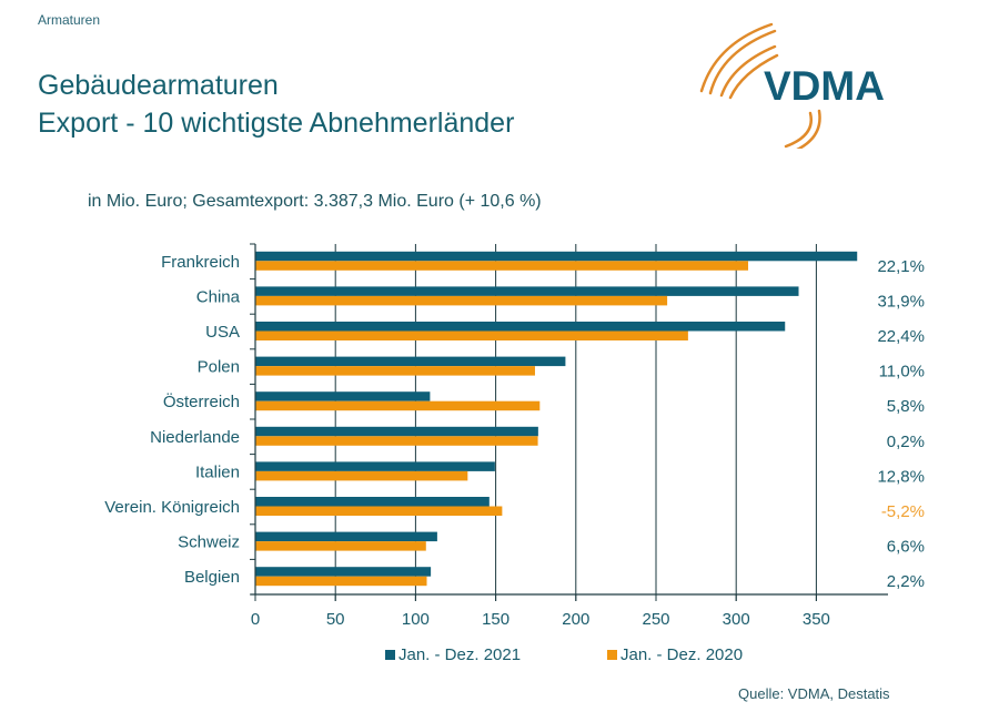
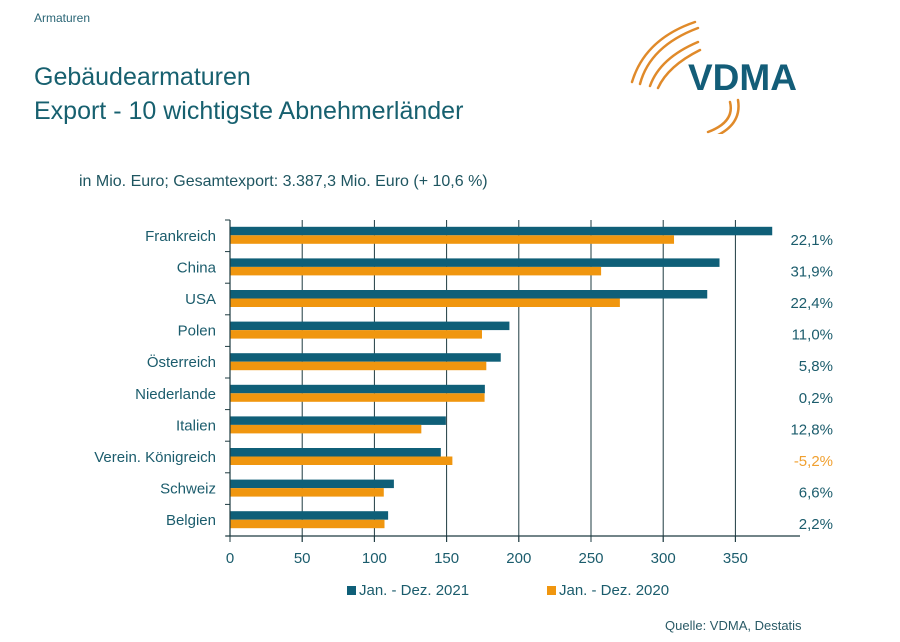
Jan. - Dez. 2021/Österreich: 109 -> 188
